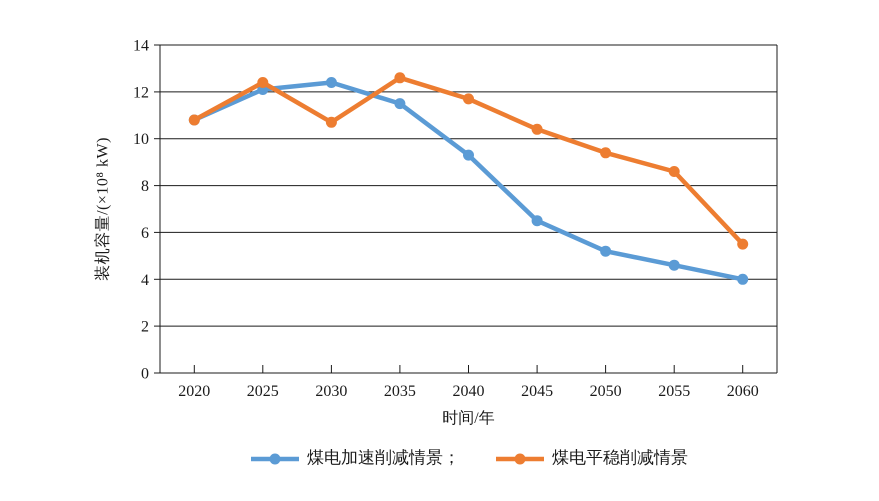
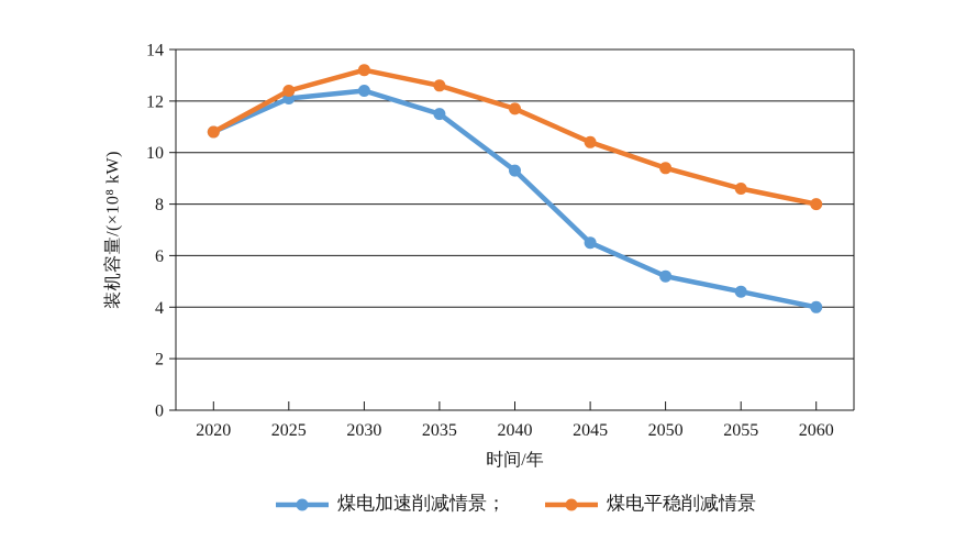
煤电平稳削减情景/2030: 10.7 -> 13.2
煤电平稳削减情景/2060: 5.5 -> 8.0
